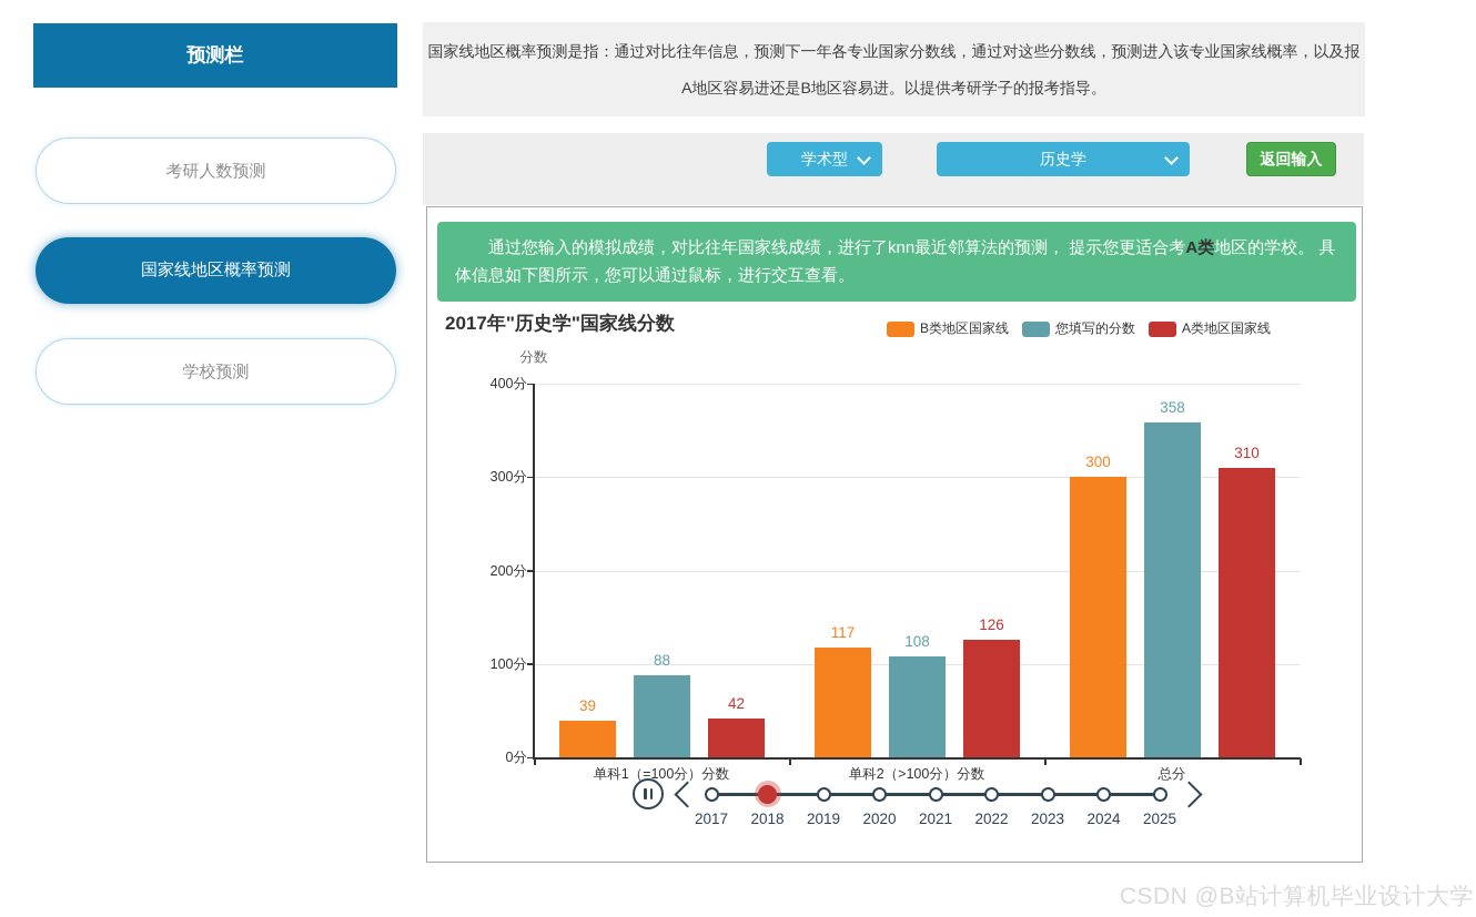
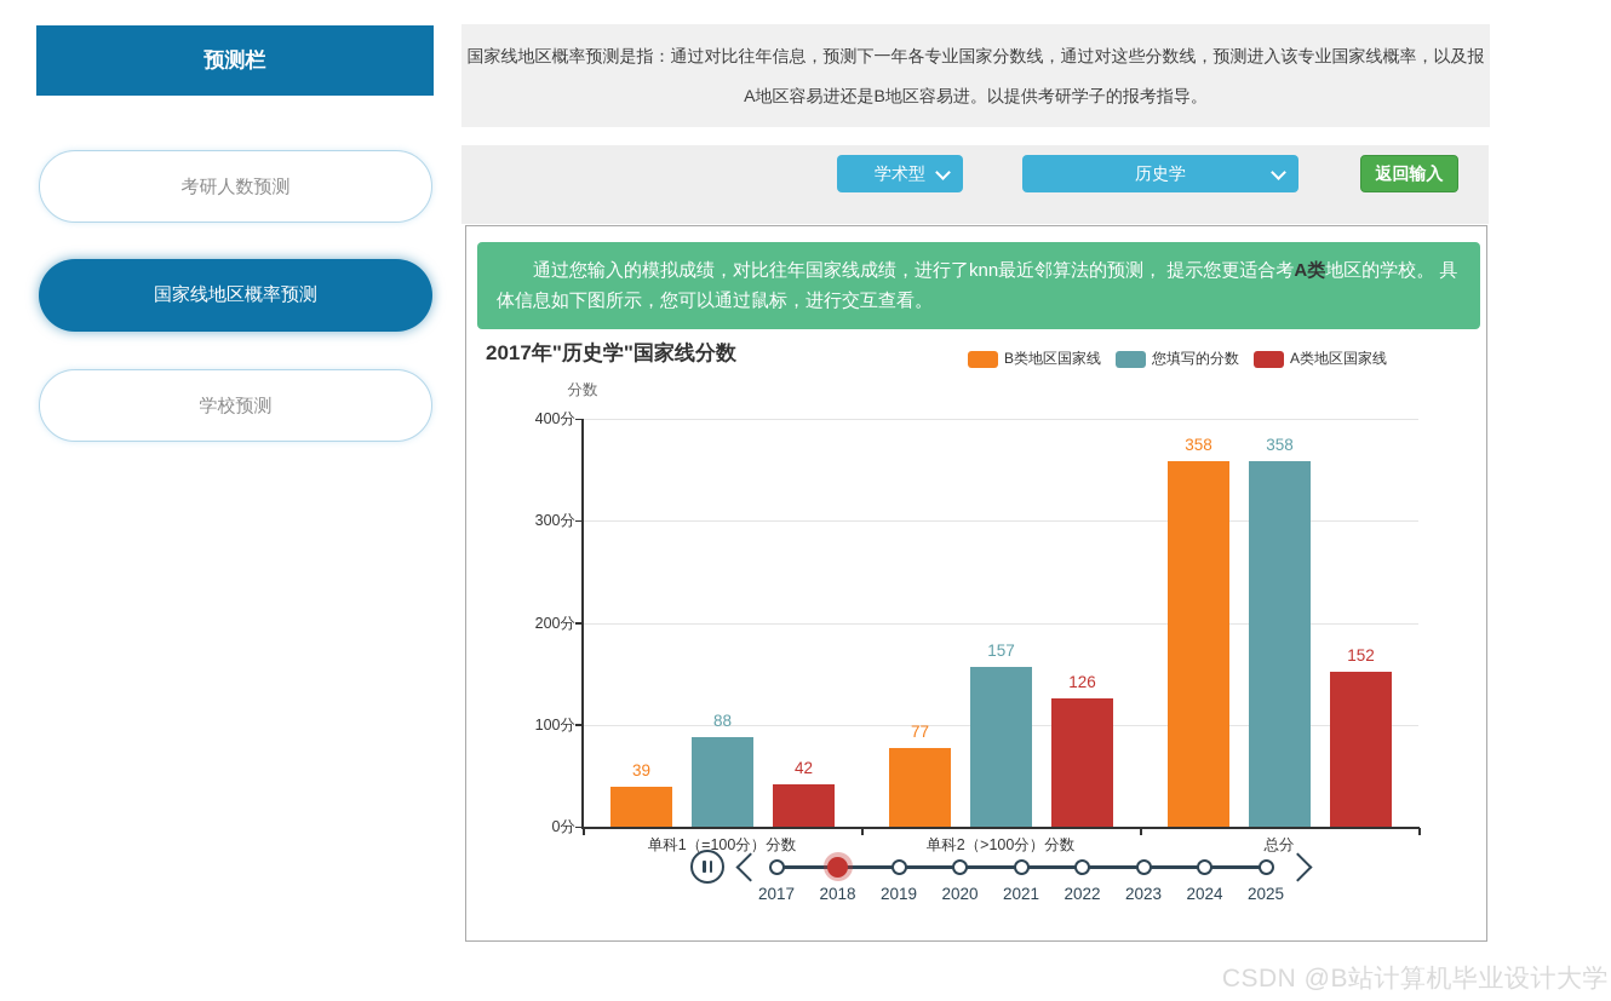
B类地区国家线/单科2（>100分）分数: 117 -> 77
您填写的分数/单科2（>100分）分数: 108 -> 157
B类地区国家线/总分: 300 -> 358
A类地区国家线/总分: 310 -> 152
